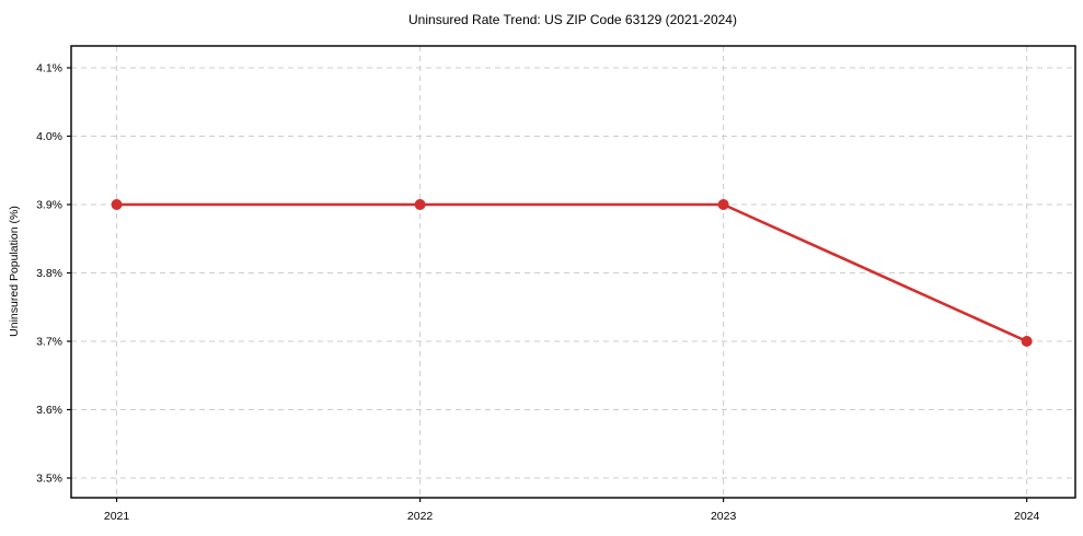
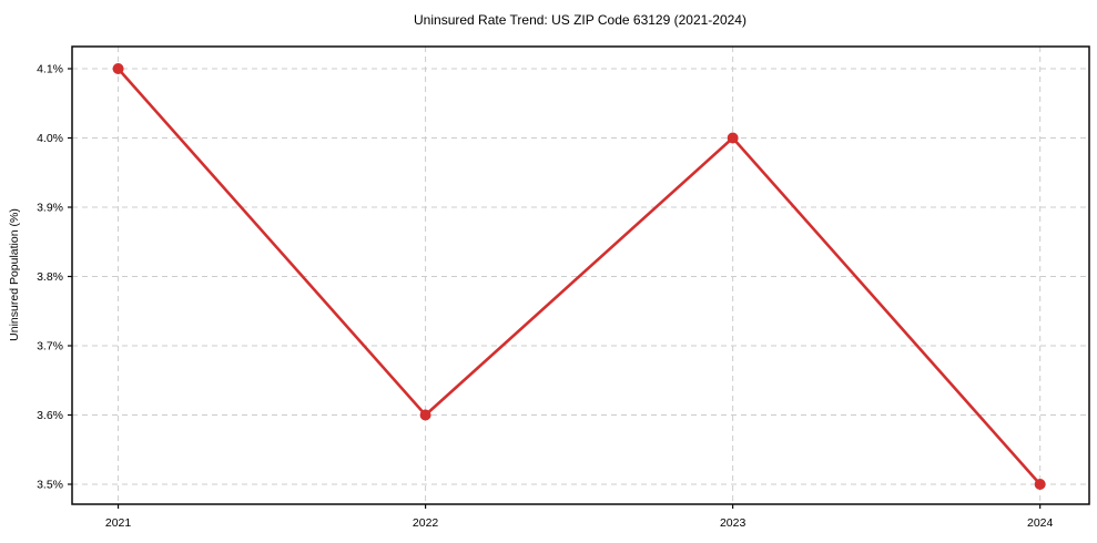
2021: 3.9% -> 4.1%
2022: 3.9% -> 3.6%
2023: 3.9% -> 4.0%
2024: 3.7% -> 3.5%
